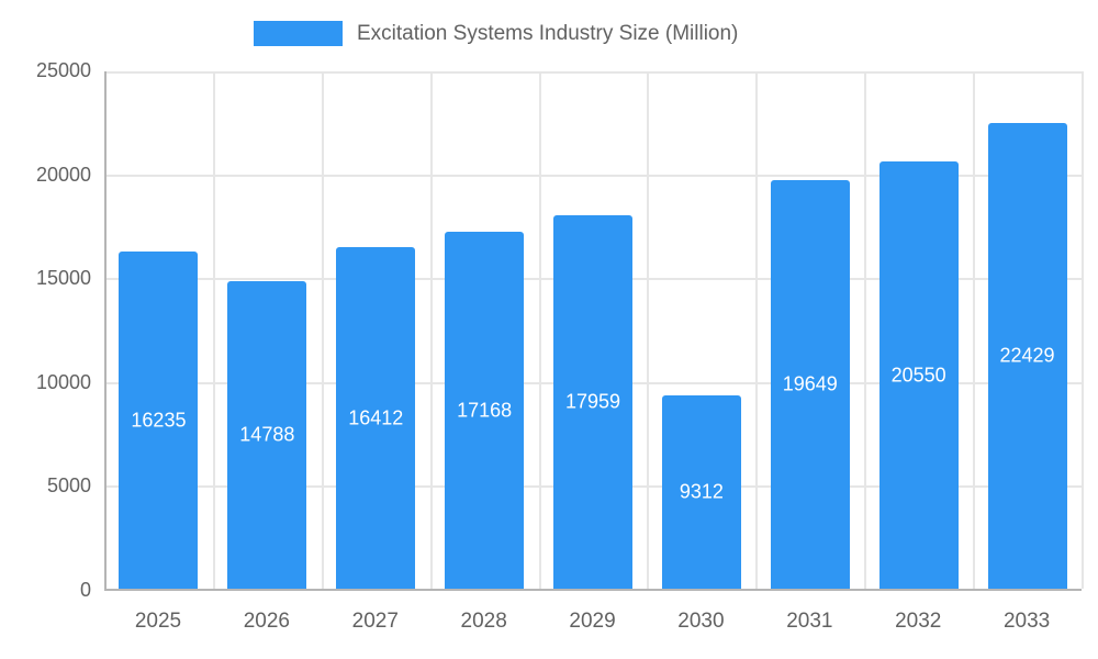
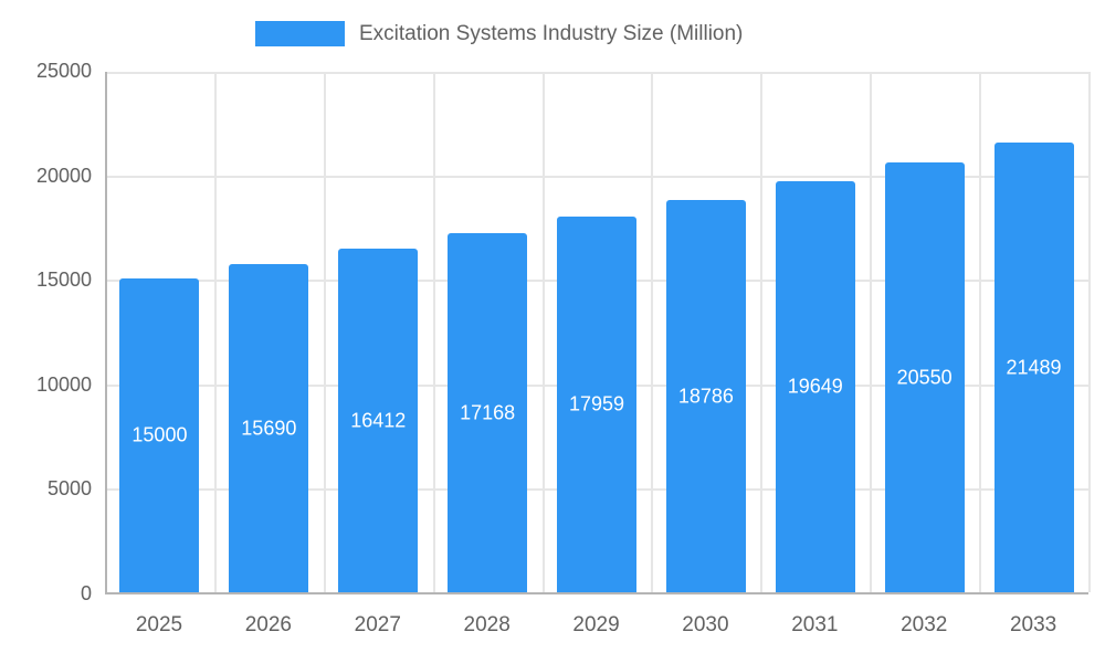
2025: 16235 -> 15000
2026: 14788 -> 15690
2030: 9312 -> 18786
2033: 22429 -> 21489
